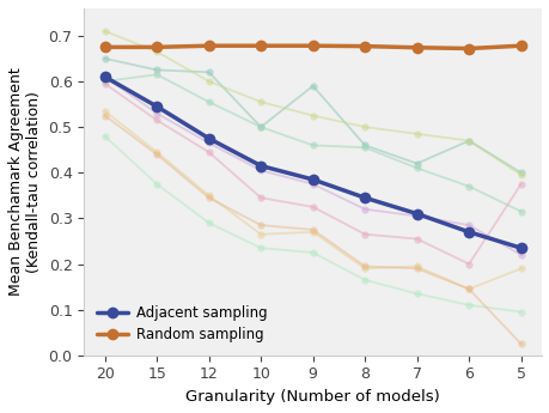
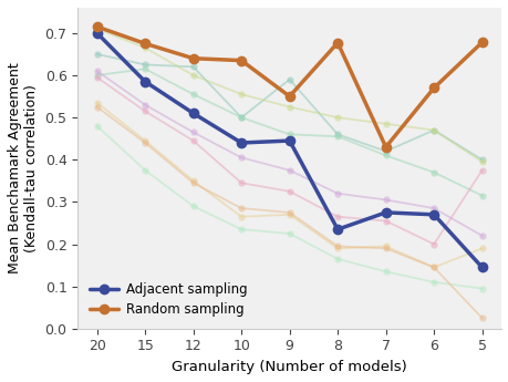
Adjacent sampling/20: 0.610 -> 0.700
Random sampling/20: 0.675 -> 0.715
Adjacent sampling/15: 0.545 -> 0.585
Adjacent sampling/12: 0.475 -> 0.510
Random sampling/12: 0.678 -> 0.640
Adjacent sampling/10: 0.415 -> 0.440
Random sampling/10: 0.678 -> 0.635
Adjacent sampling/9: 0.385 -> 0.445
Random sampling/9: 0.678 -> 0.550
Adjacent sampling/8: 0.345 -> 0.235
Adjacent sampling/7: 0.310 -> 0.275
Random sampling/7: 0.674 -> 0.430
Random sampling/6: 0.672 -> 0.570
Adjacent sampling/5: 0.235 -> 0.145
